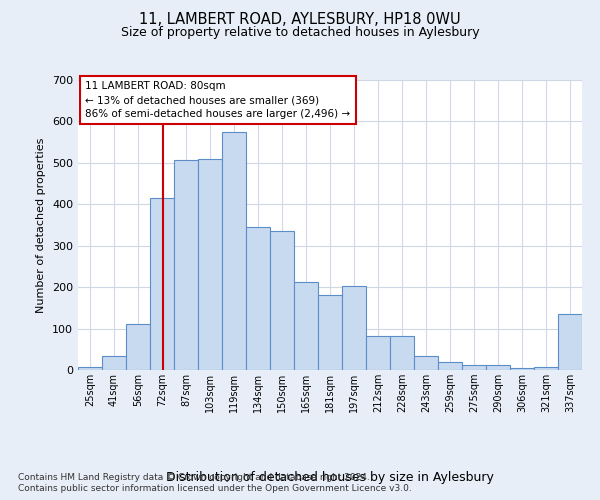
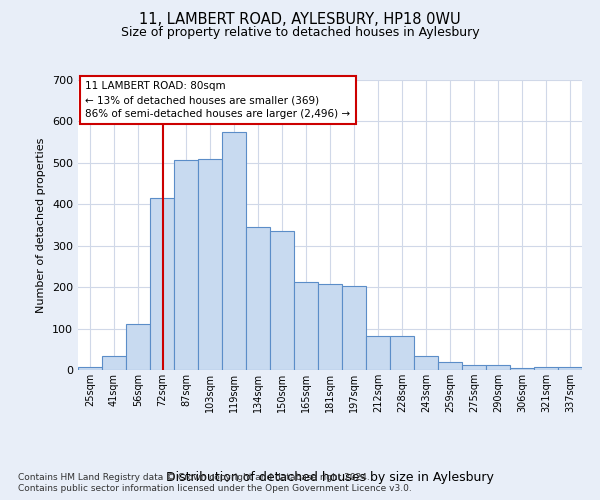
181sqm: 180 -> 207
337sqm: 135 -> 8
